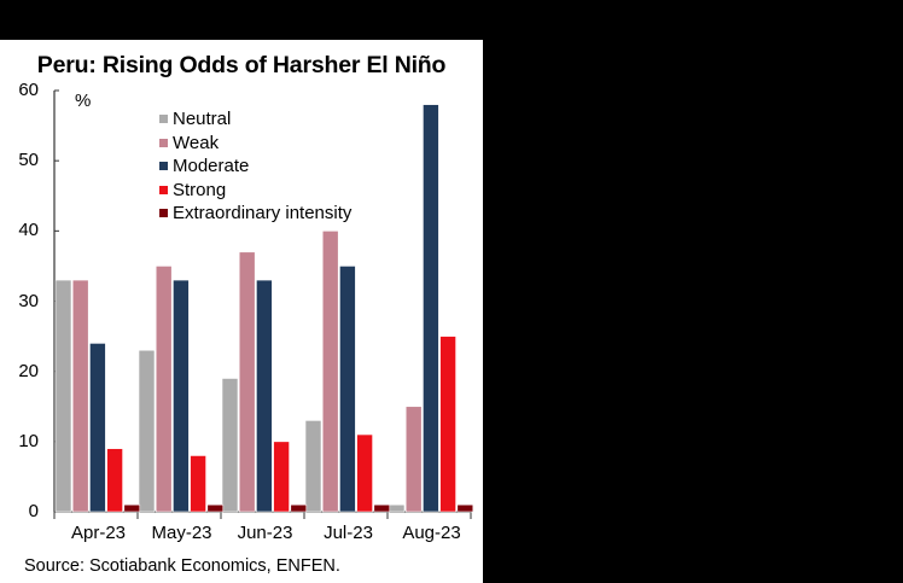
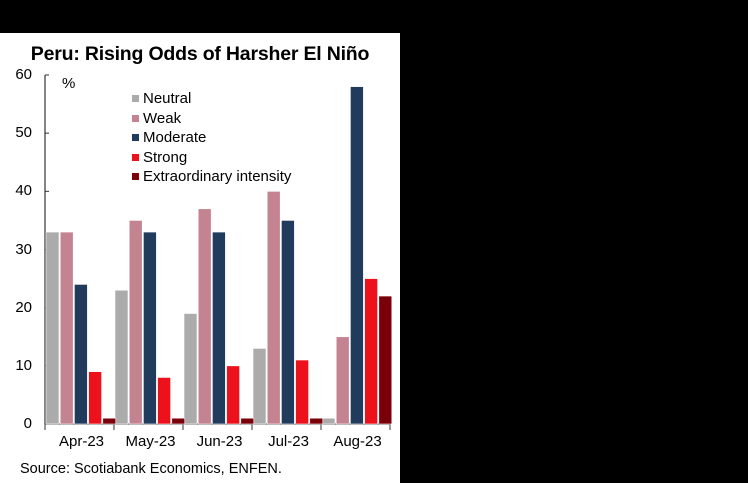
Extraordinary intensity/Aug-23: 1 -> 22
